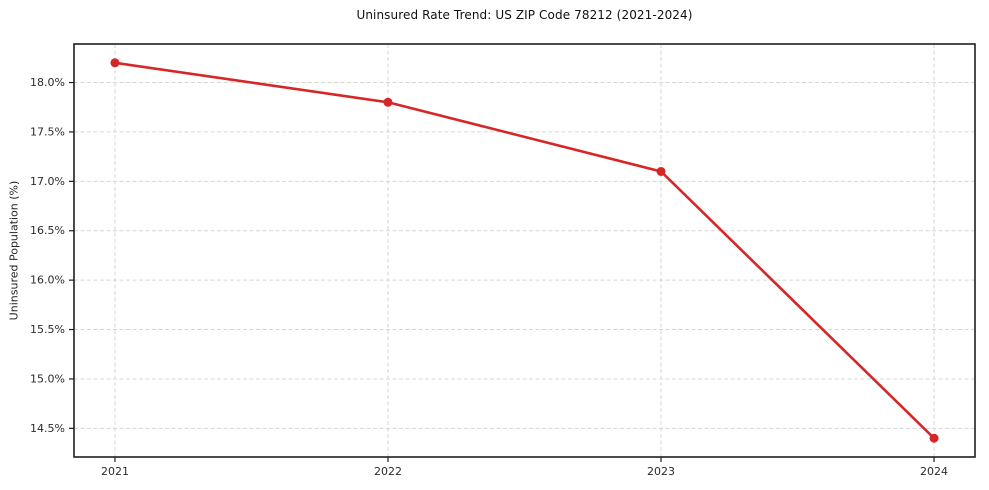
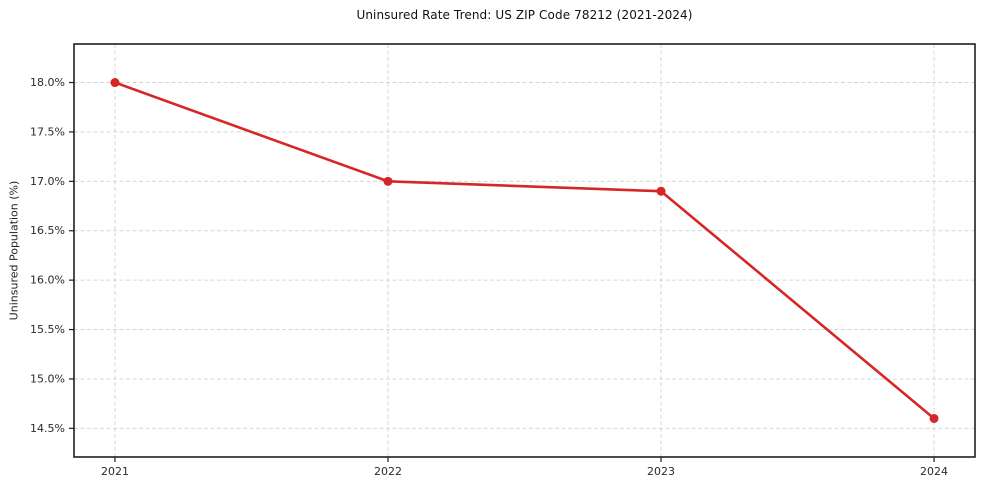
2021: 18.2% -> 18.0%
2022: 17.8% -> 17.0%
2023: 17.1% -> 16.9%
2024: 14.4% -> 14.6%
